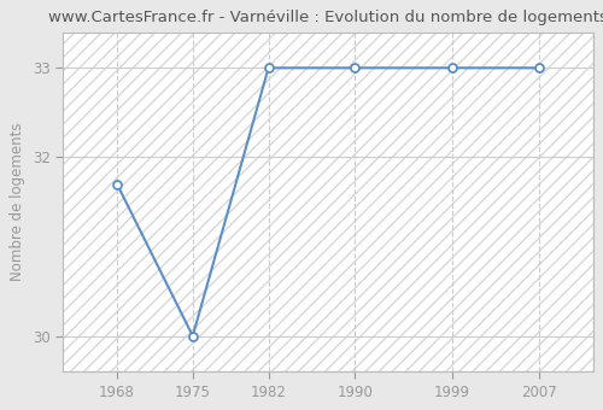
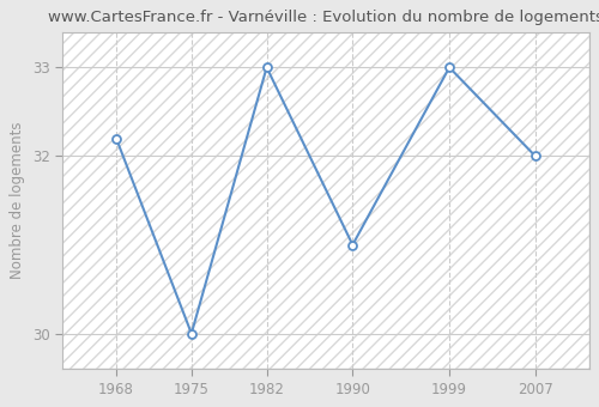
1968: 31.7 -> 32.2
1990: 33.0 -> 31.0
2007: 33.0 -> 32.0
